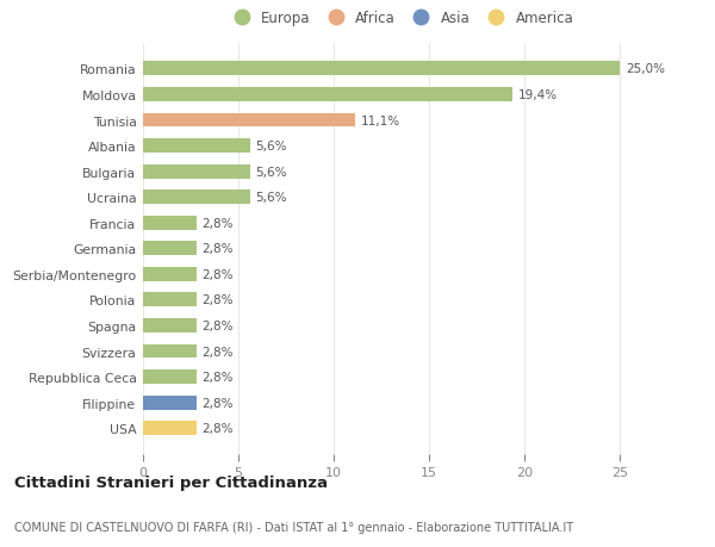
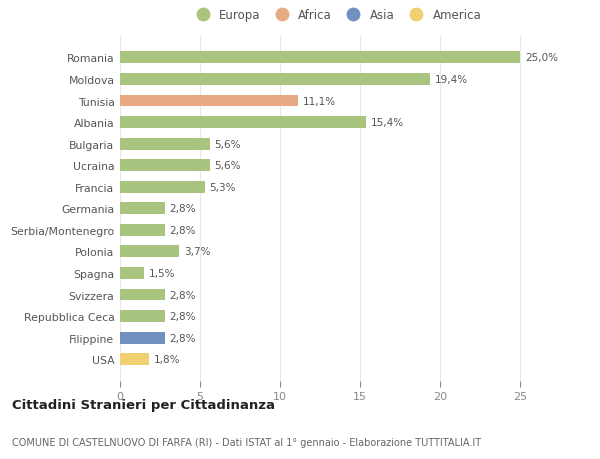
Albania: 5,6% -> 15,4%
Francia: 2,8% -> 5,3%
Polonia: 2,8% -> 3,7%
Spagna: 2,8% -> 1,5%
USA: 2,8% -> 1,8%
